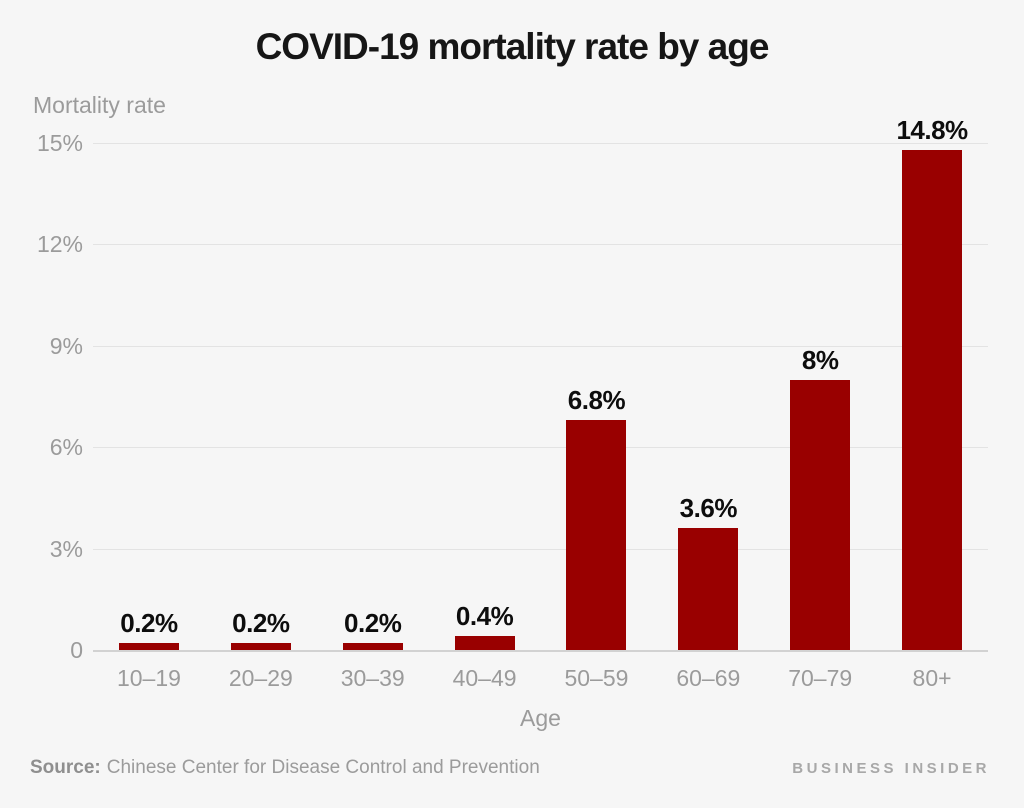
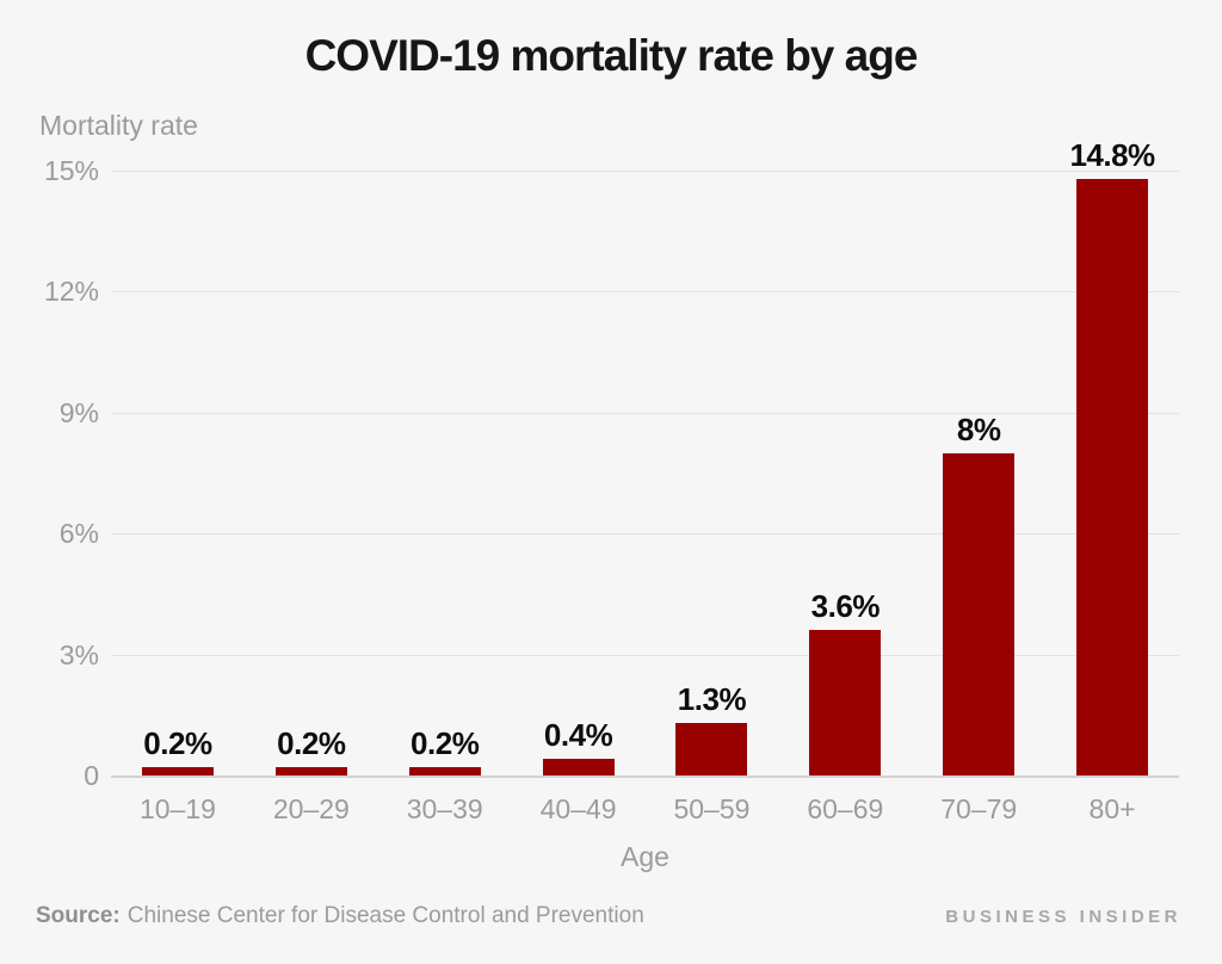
50–59: 6.8% -> 1.3%
